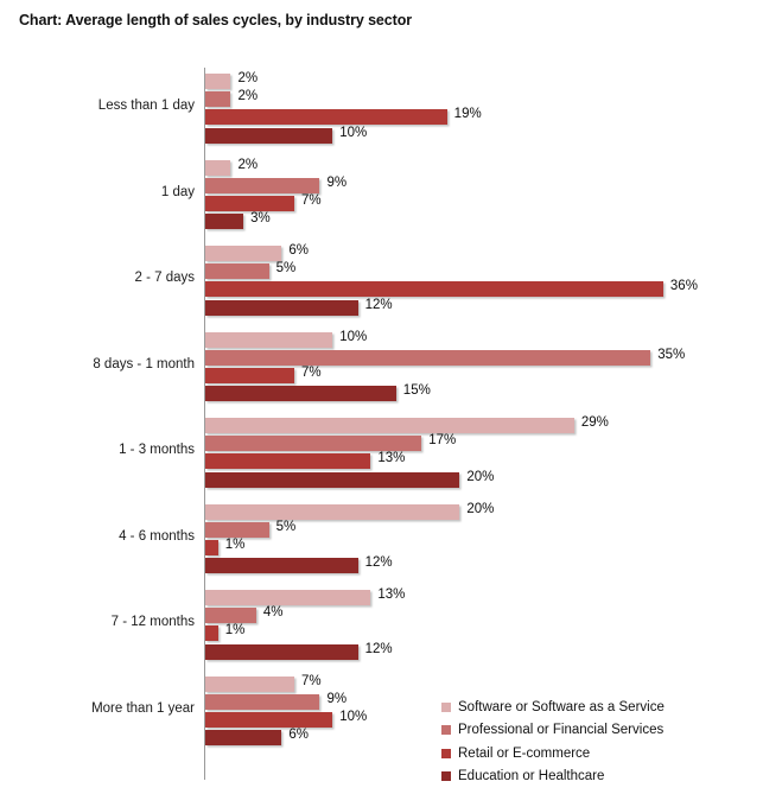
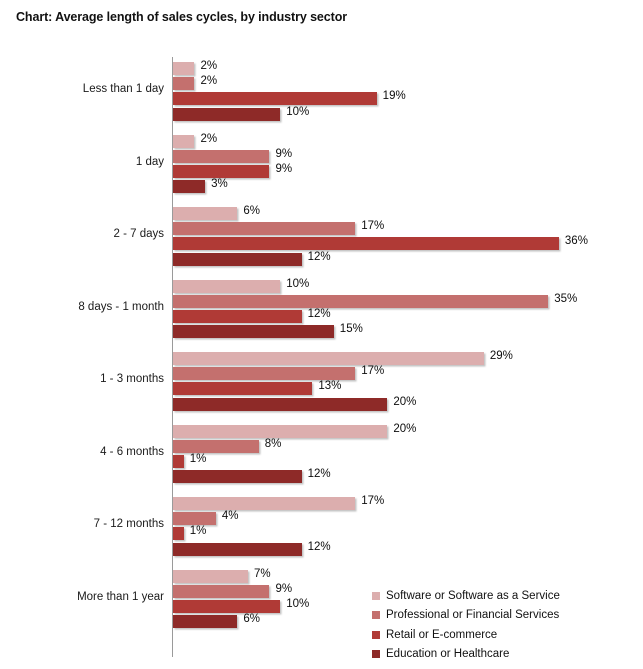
Retail or E-commerce/1 day: 7% -> 9%
Professional or Financial Services/2 - 7 days: 5% -> 17%
Retail or E-commerce/8 days - 1 month: 7% -> 12%
Professional or Financial Services/4 - 6 months: 5% -> 8%
Software or Software as a Service/7 - 12 months: 13% -> 17%
